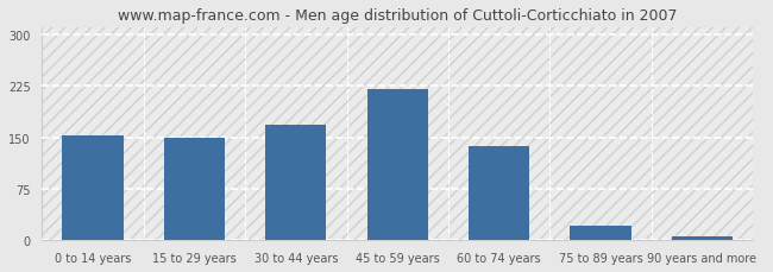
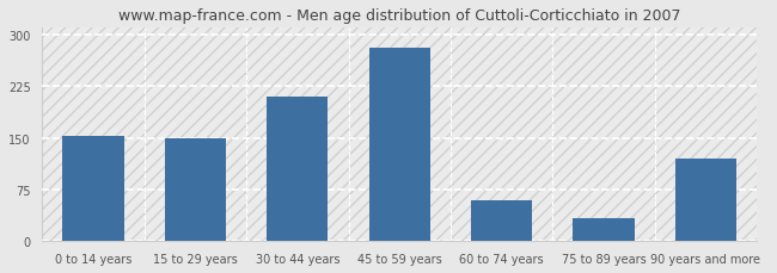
30 to 44 years: 168 -> 210
45 to 59 years: 220 -> 280
60 to 74 years: 137 -> 60
75 to 89 years: 22 -> 34
90 years and more: 5 -> 120
